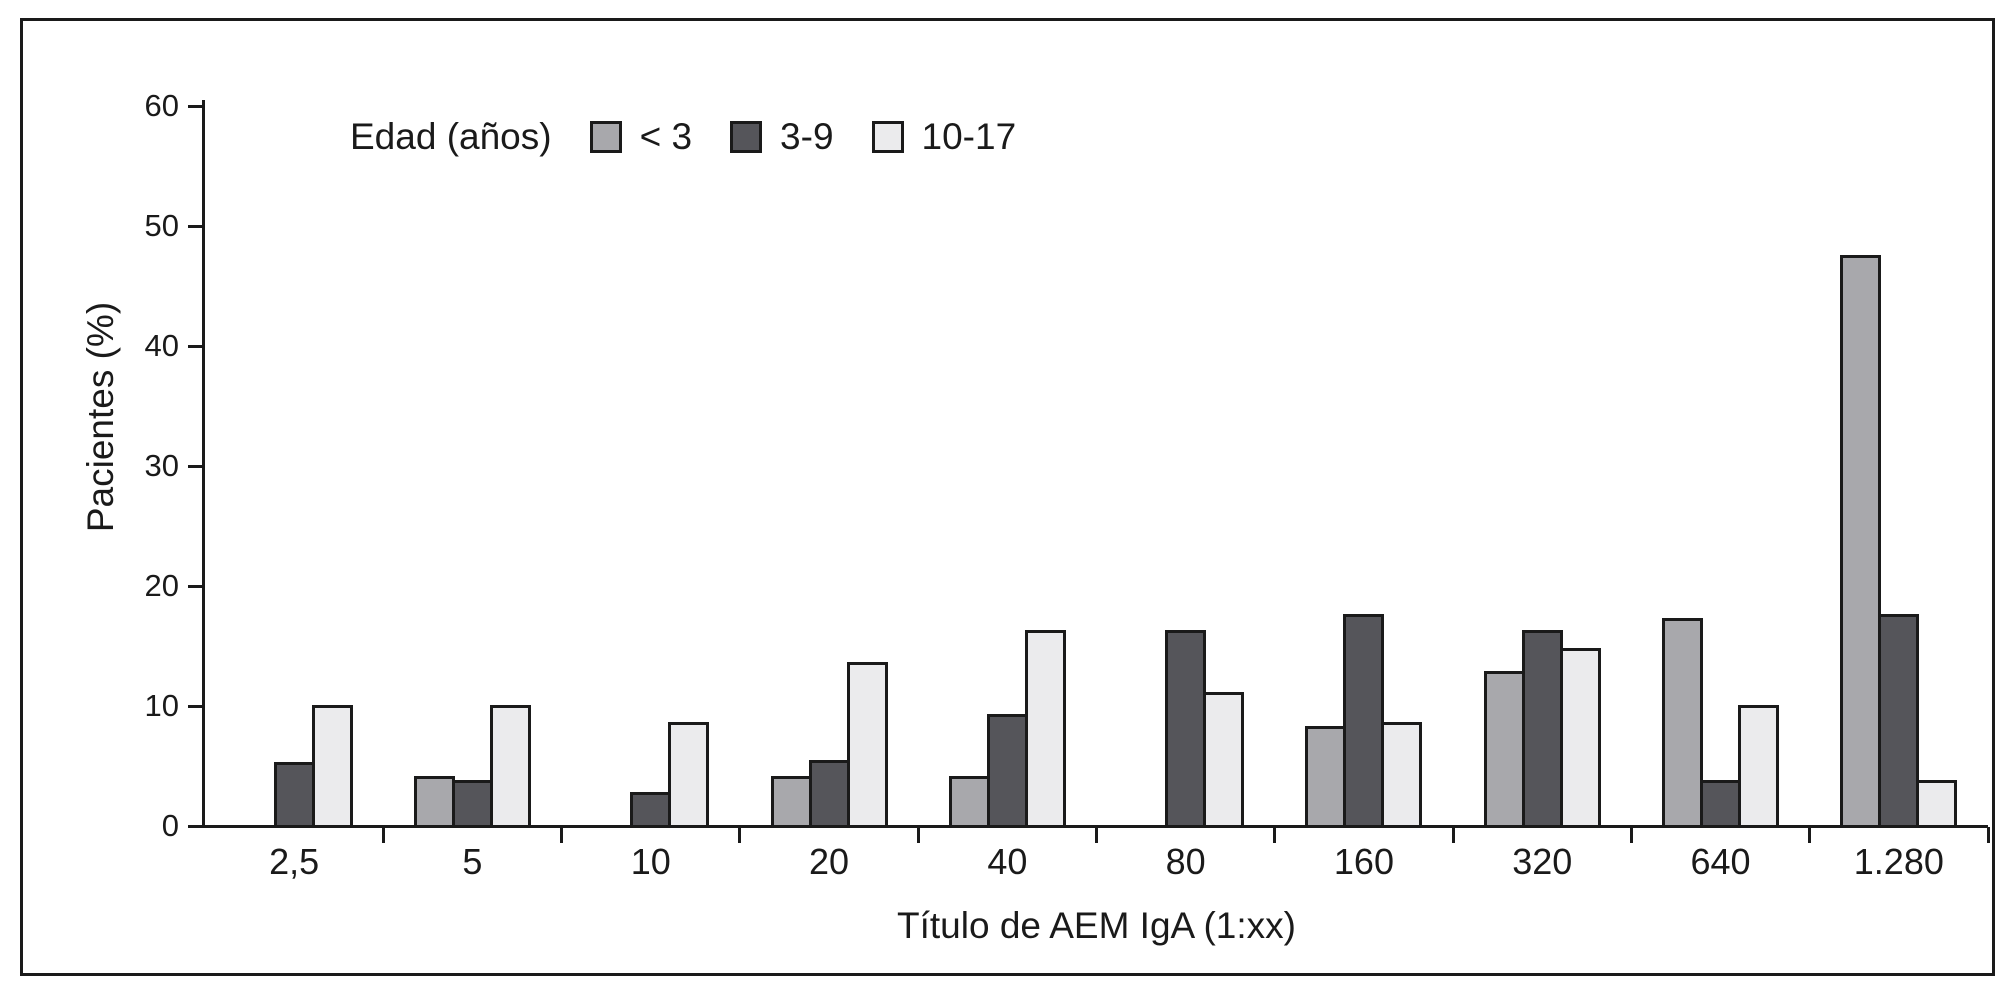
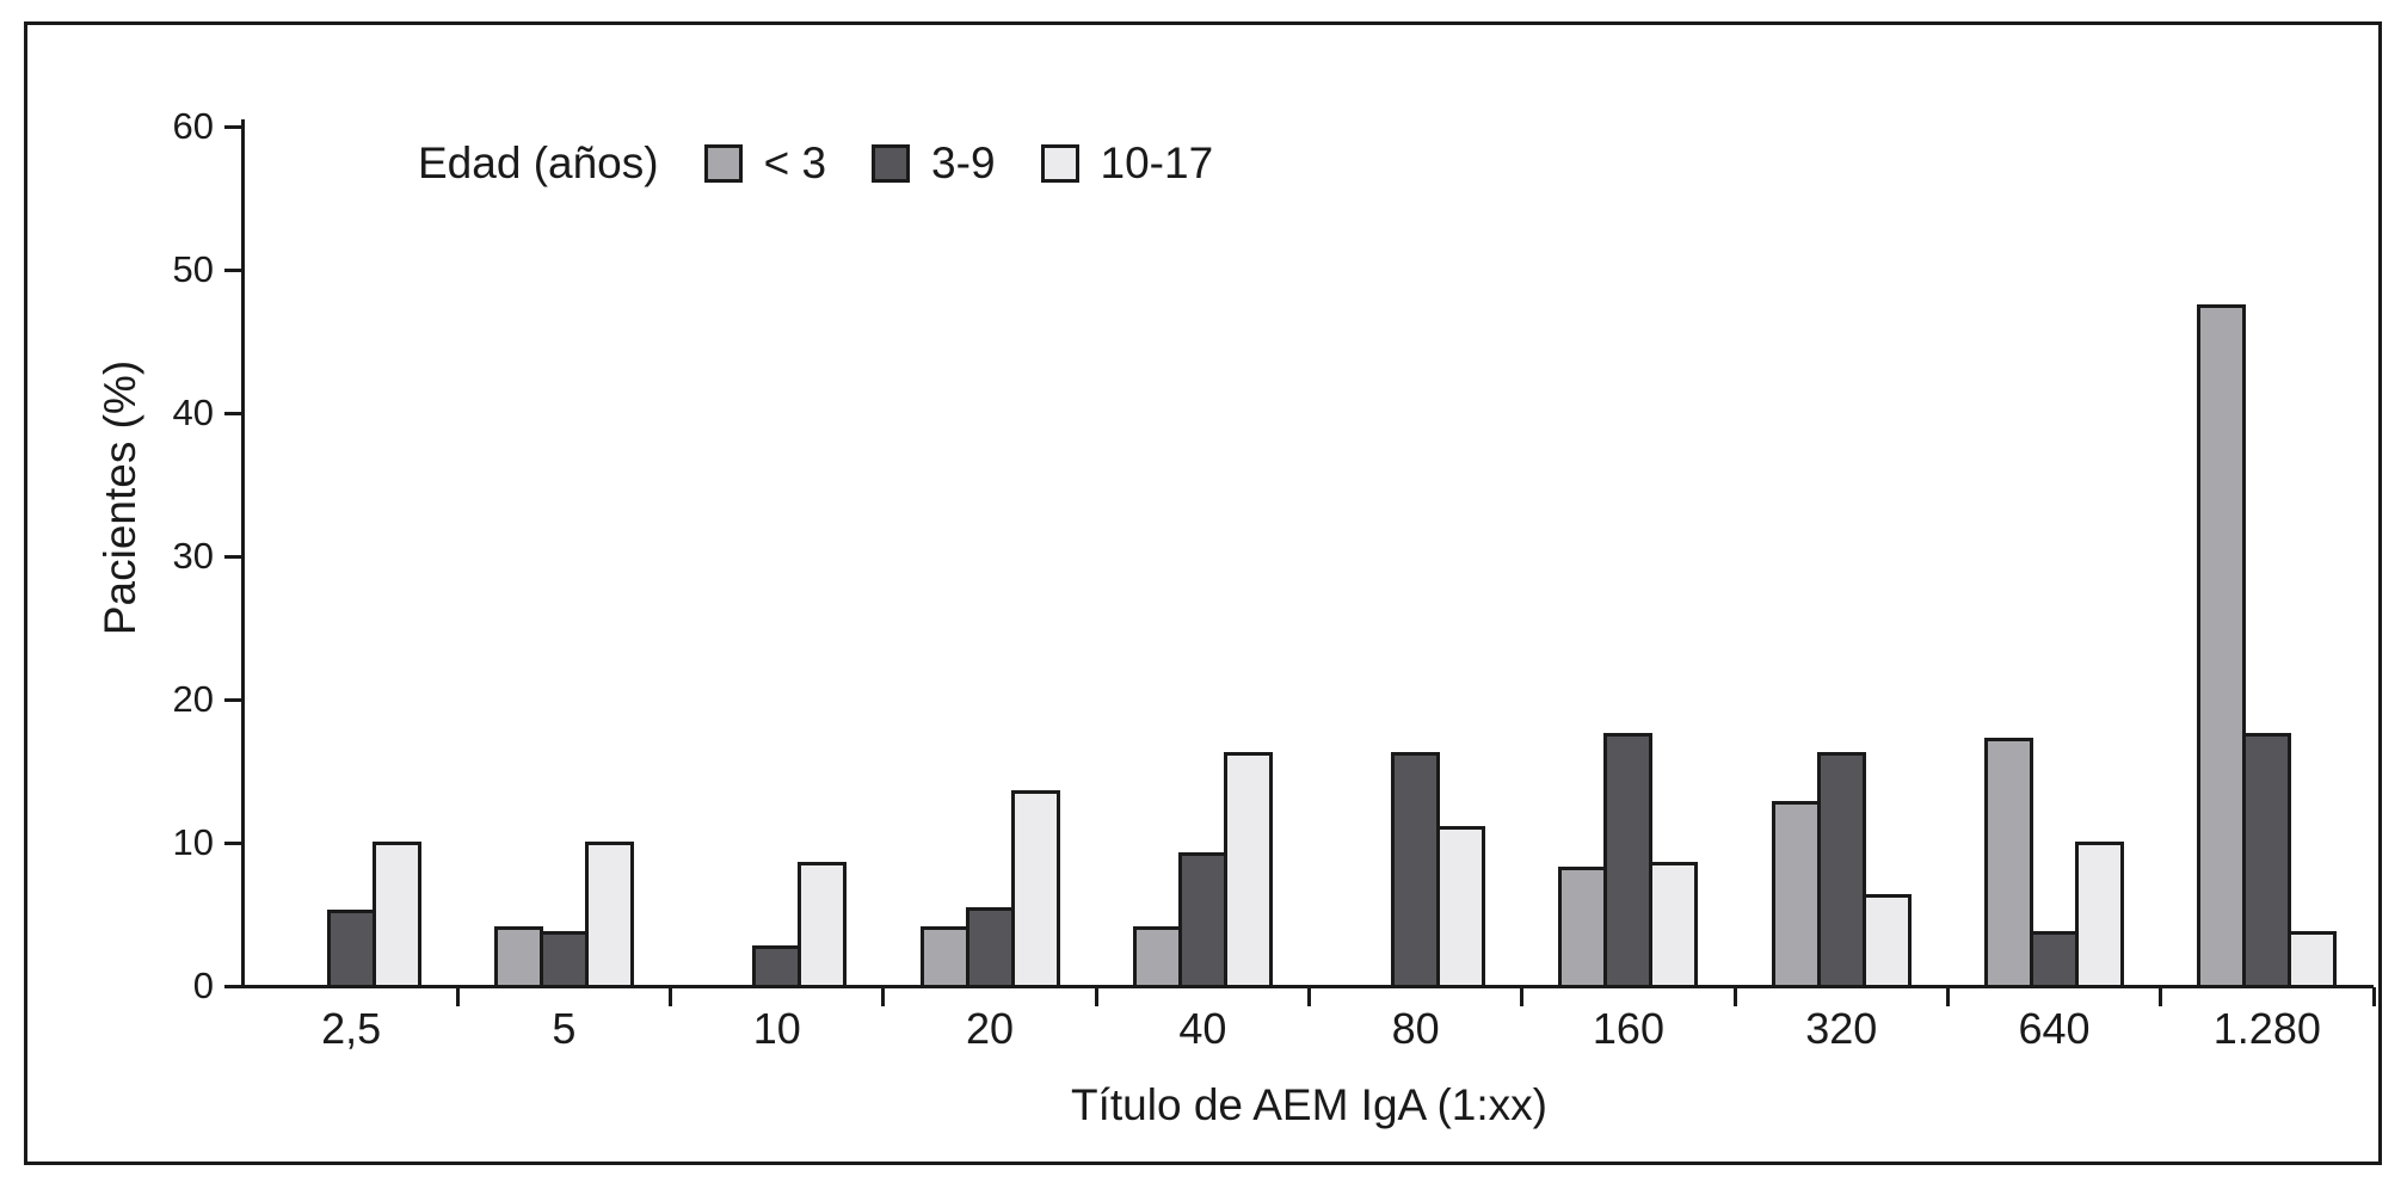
10-17/320: 14.8 -> 6.4
